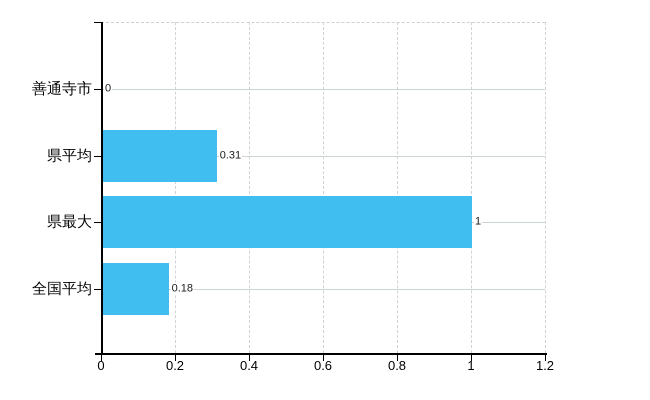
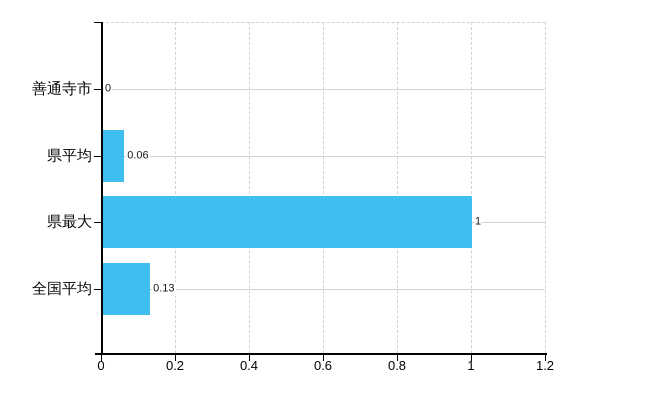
県平均: 0.31 -> 0.06
全国平均: 0.18 -> 0.13
